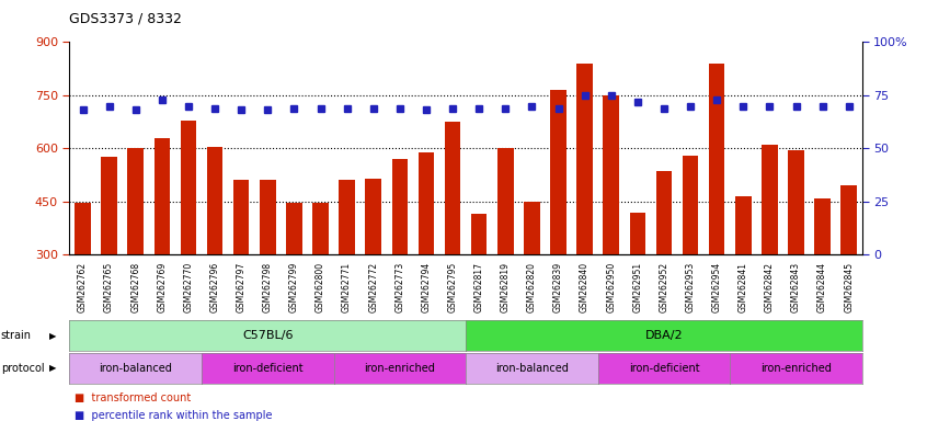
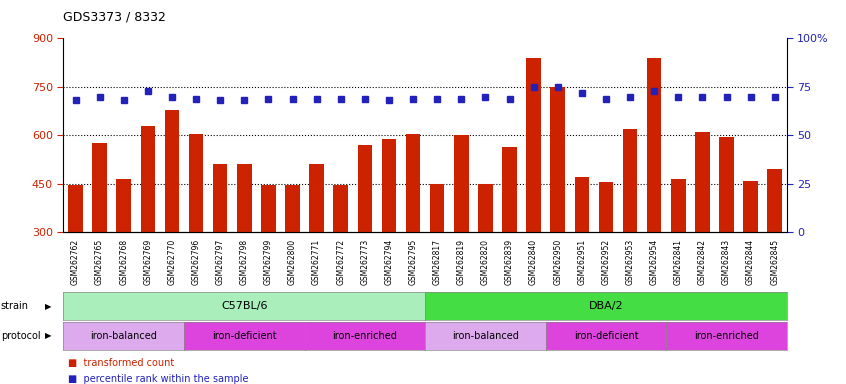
GSM262768: 600 -> 465
GSM262772: 515 -> 445
GSM262795: 675 -> 605
GSM262817: 415 -> 450
GSM262839: 765 -> 565
GSM262951: 420 -> 470
GSM262952: 535 -> 455
GSM262953: 580 -> 620
